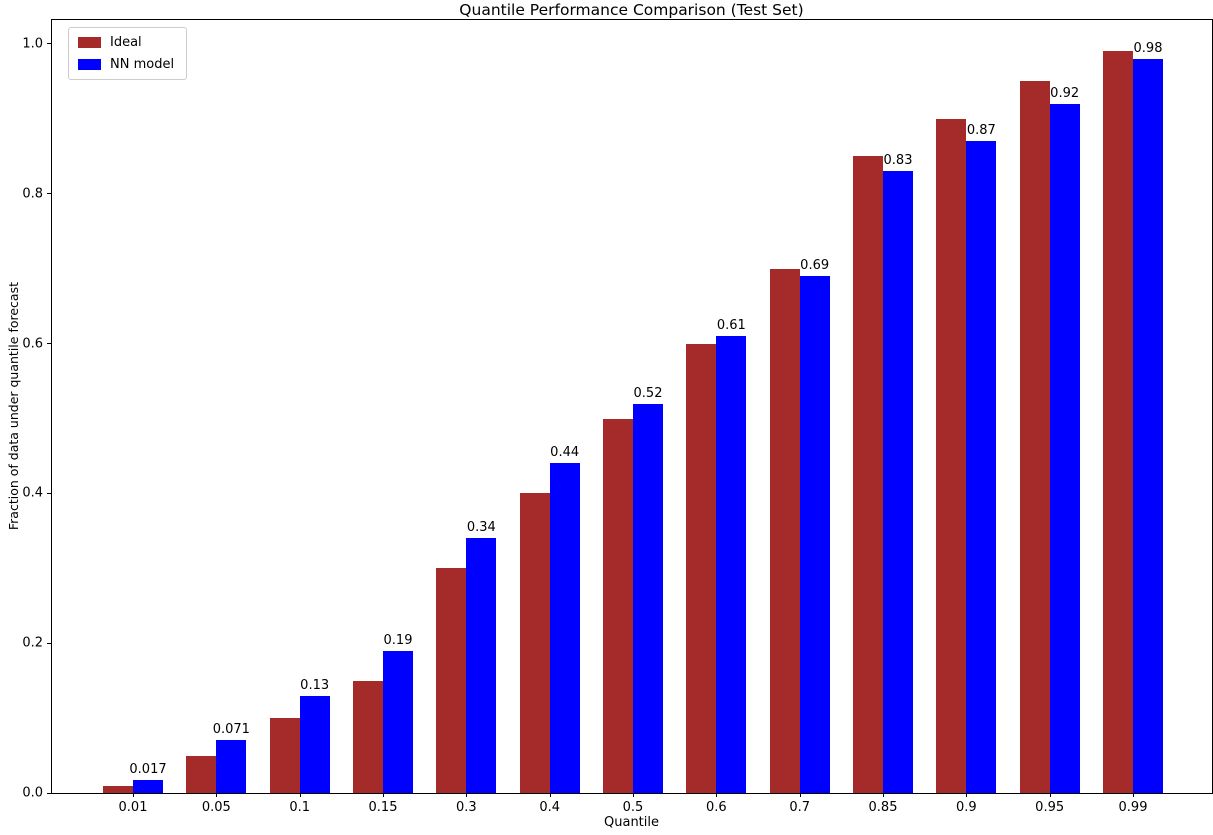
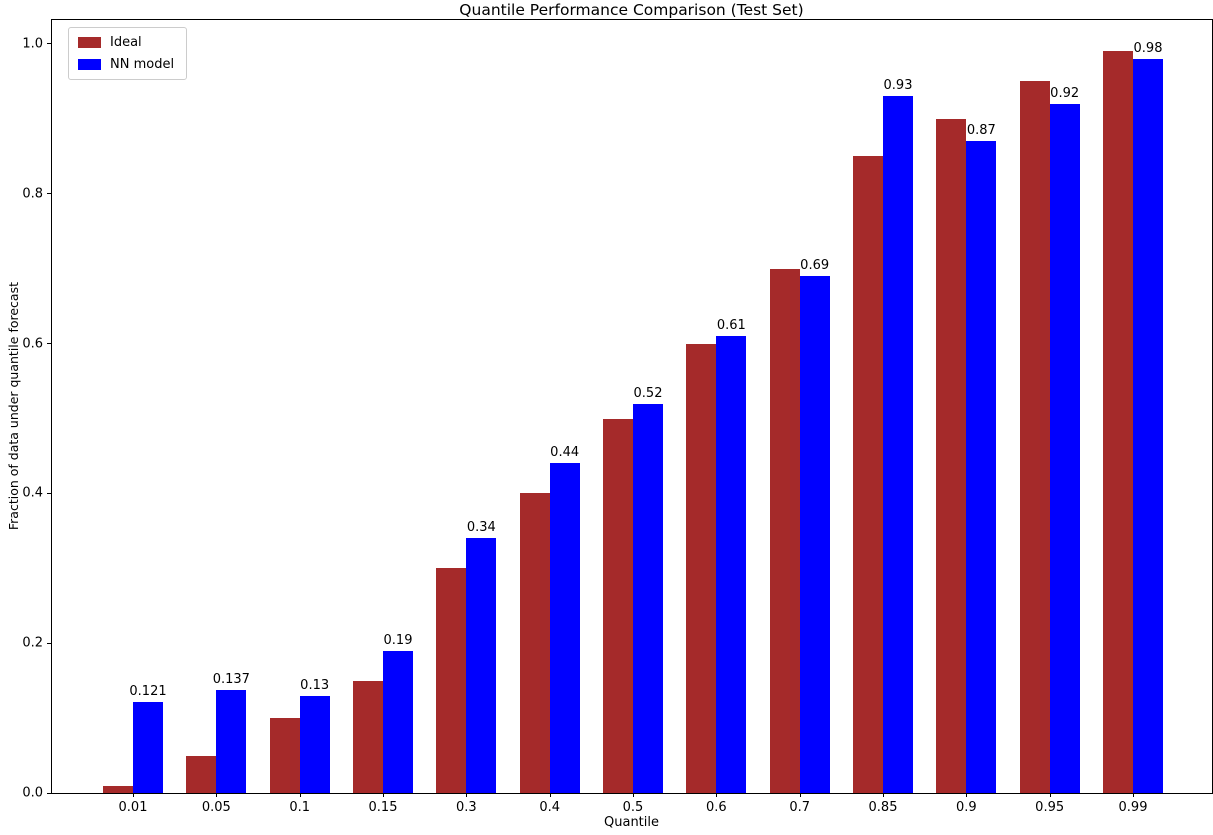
NN model/0.01: 0.017 -> 0.121
NN model/0.05: 0.071 -> 0.137
NN model/0.85: 0.83 -> 0.93
